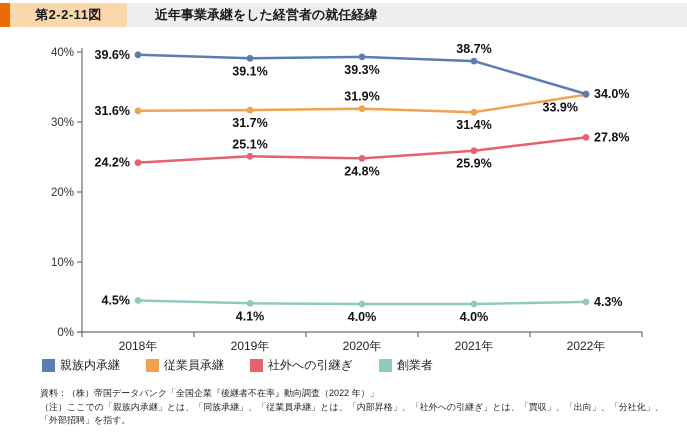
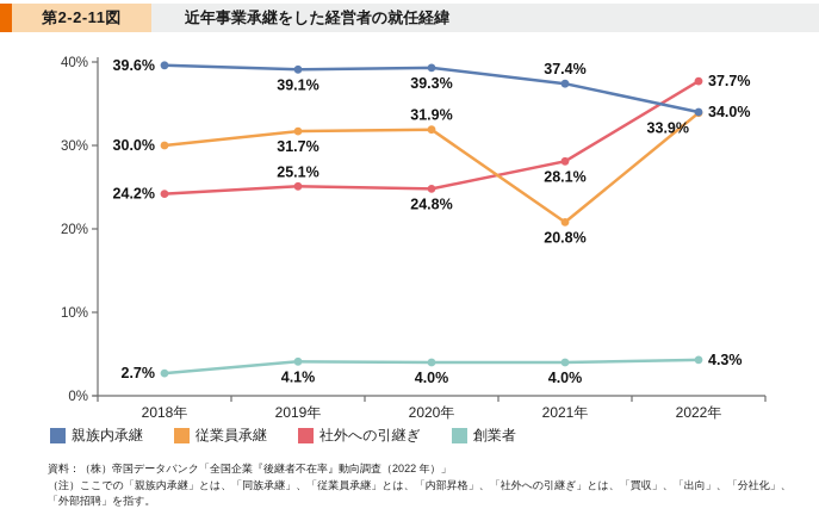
従業員承継/2018年: 31.6% -> 30.0%
創業者/2018年: 4.5% -> 2.7%
親族内承継/2021年: 38.7% -> 37.4%
従業員承継/2021年: 31.4% -> 20.8%
社外への引継ぎ/2021年: 25.9% -> 28.1%
社外への引継ぎ/2022年: 27.8% -> 37.7%
